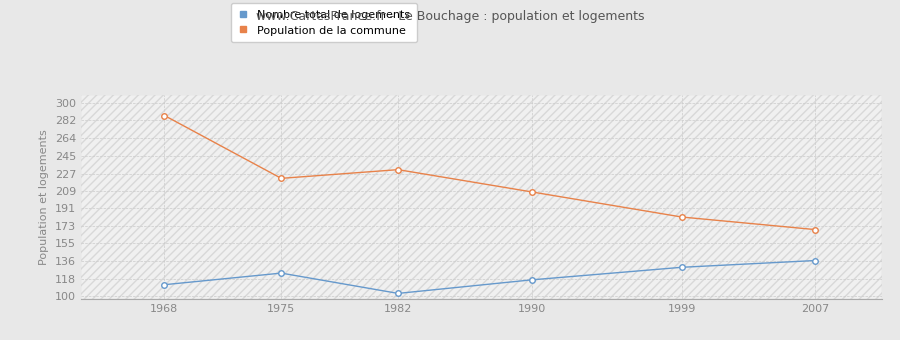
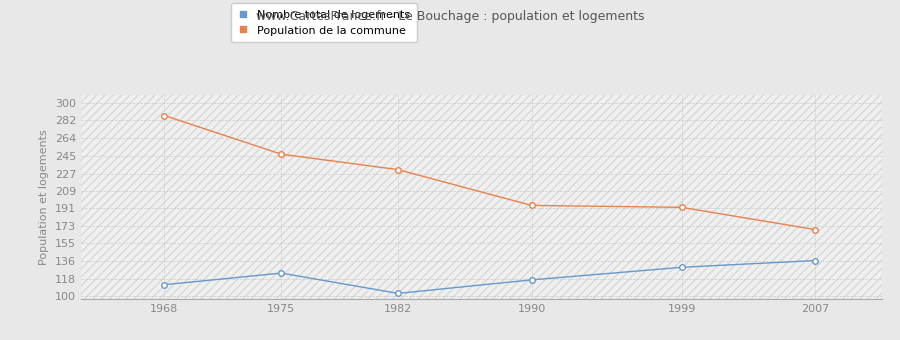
Population de la commune/1975: 222 -> 247
Population de la commune/1990: 208 -> 194
Population de la commune/1999: 182 -> 192
